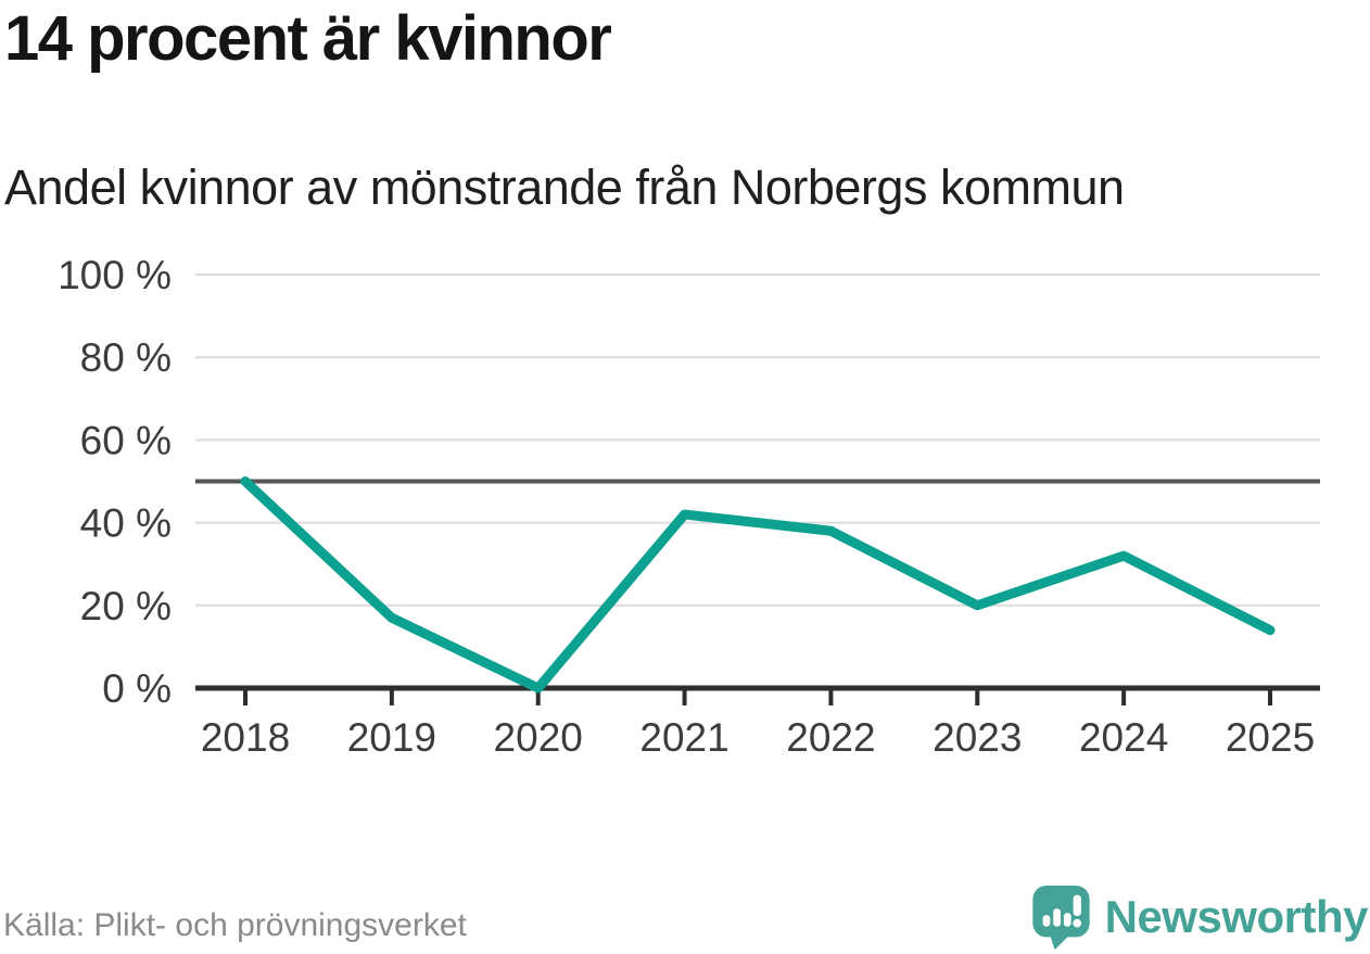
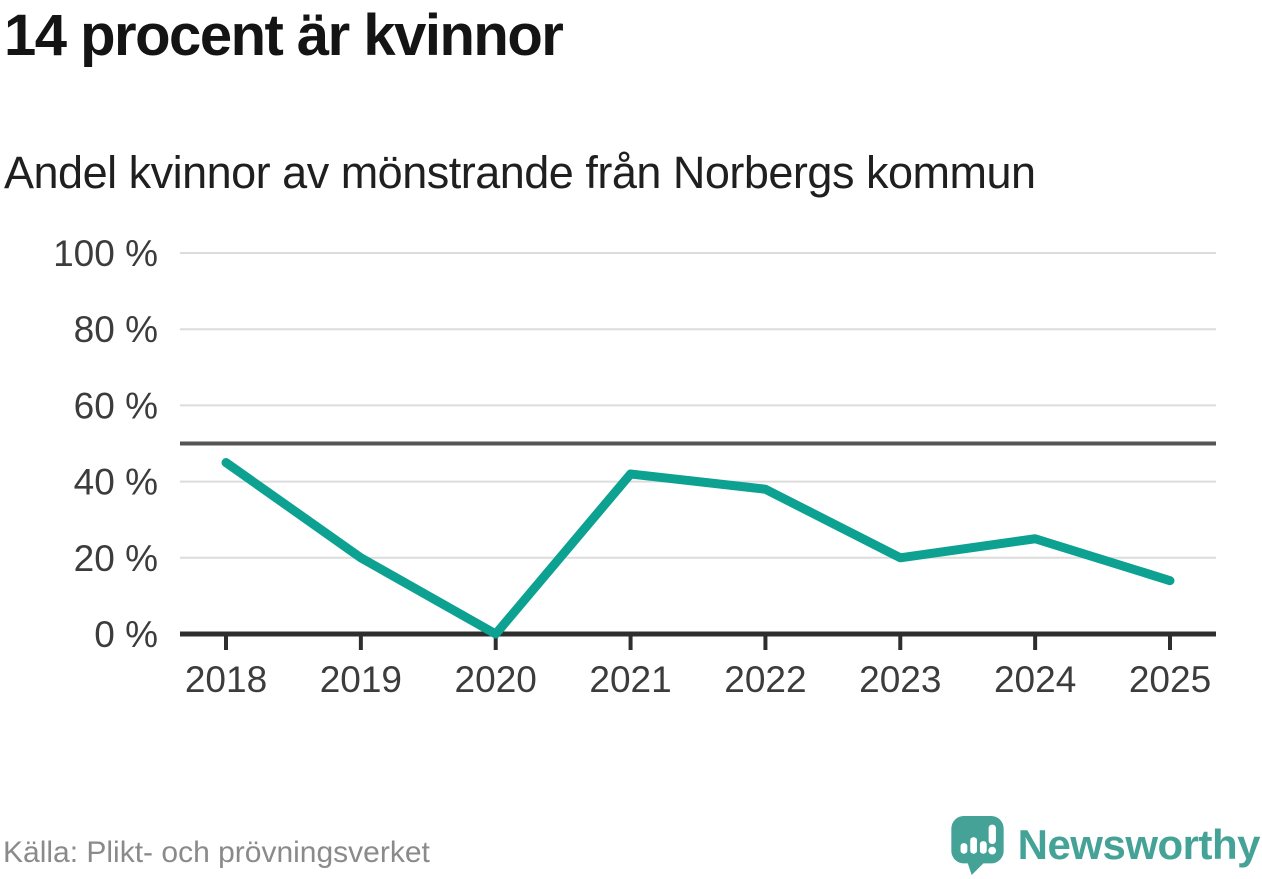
2018: 50% -> 45%
2019: 17% -> 20%
2024: 32% -> 25%
